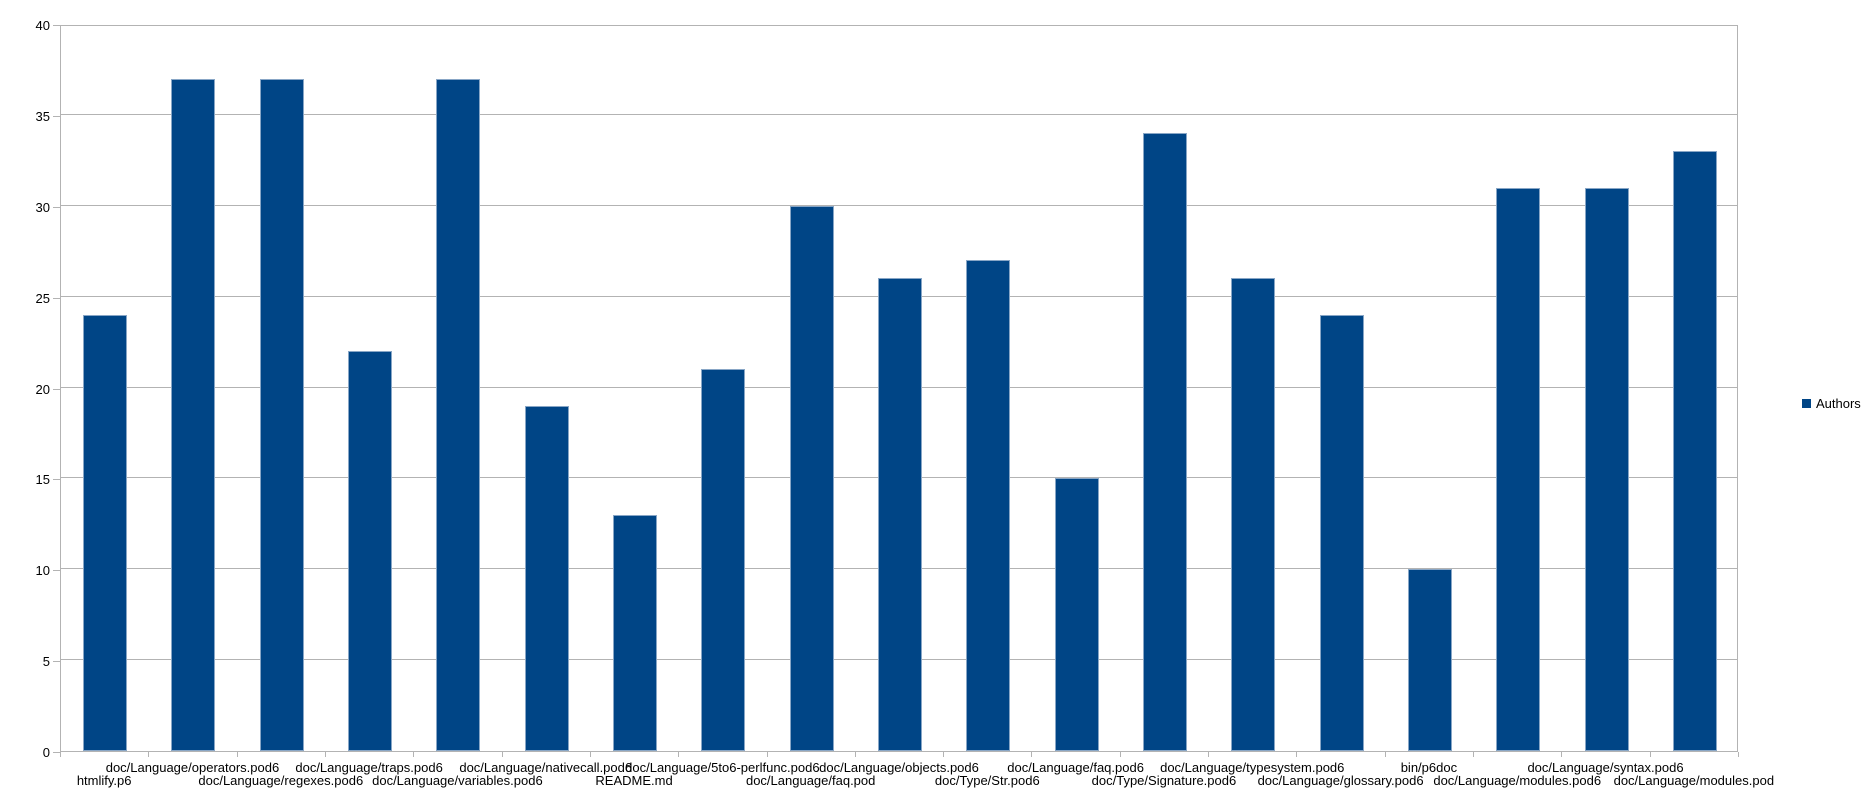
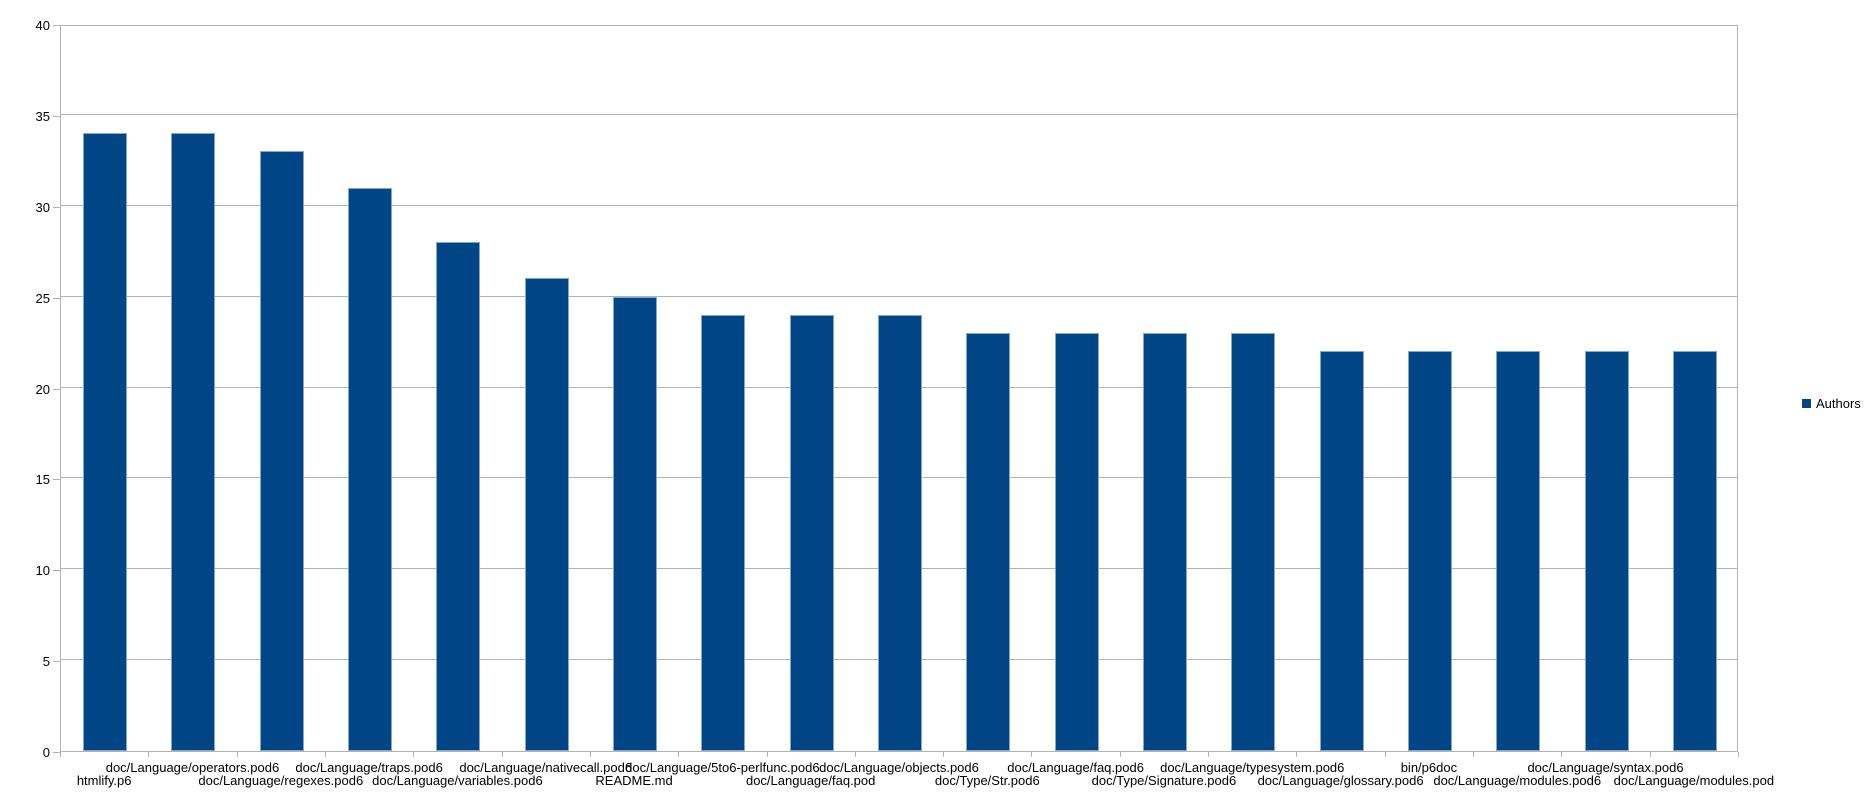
htmlify.p6: 24 -> 34
doc/Language/operators.pod6: 37 -> 34
doc/Language/regexes.pod6: 37 -> 33
doc/Language/traps.pod6: 22 -> 31
doc/Language/variables.pod6: 37 -> 28
doc/Language/nativecall.pod6: 19 -> 26
README.md: 13 -> 25
doc/Language/5to6-perlfunc.pod6: 21 -> 24
doc/Language/faq.pod: 30 -> 24
doc/Language/objects.pod6: 26 -> 24
doc/Type/Str.pod6: 27 -> 23
doc/Language/faq.pod6: 15 -> 23
doc/Type/Signature.pod6: 34 -> 23
doc/Language/typesystem.pod6: 26 -> 23
doc/Language/glossary.pod6: 24 -> 22
bin/p6doc: 10 -> 22
doc/Language/modules.pod6: 31 -> 22
doc/Language/syntax.pod6: 31 -> 22
doc/Language/modules.pod: 33 -> 22
